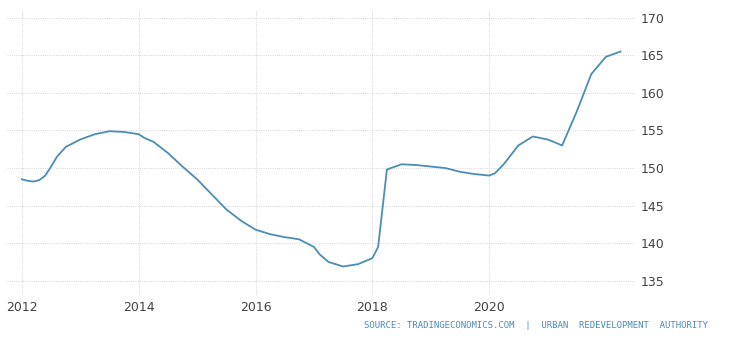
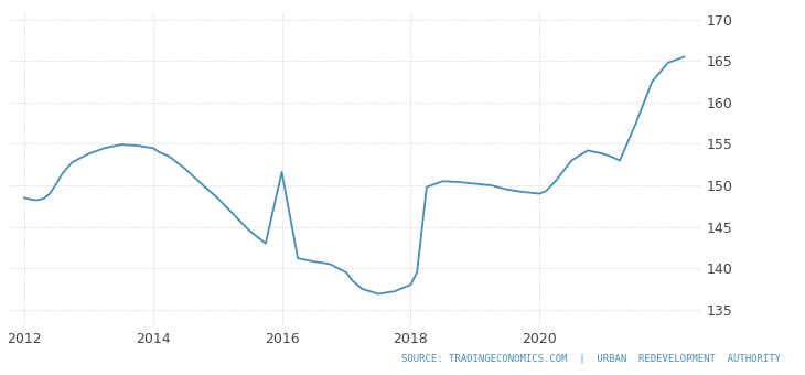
2016: 141.8 -> 151.6
